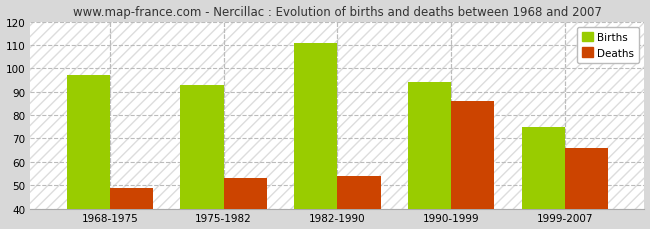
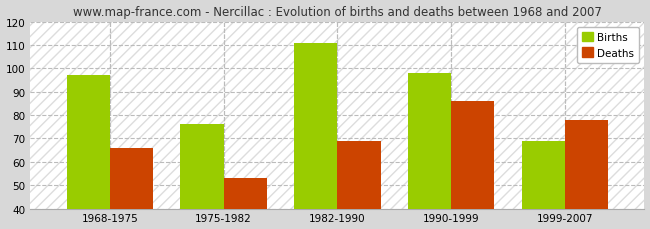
Deaths/1968-1975: 49 -> 66
Births/1975-1982: 93 -> 76
Deaths/1982-1990: 54 -> 69
Births/1990-1999: 94 -> 98
Births/1999-2007: 75 -> 69
Deaths/1999-2007: 66 -> 78
